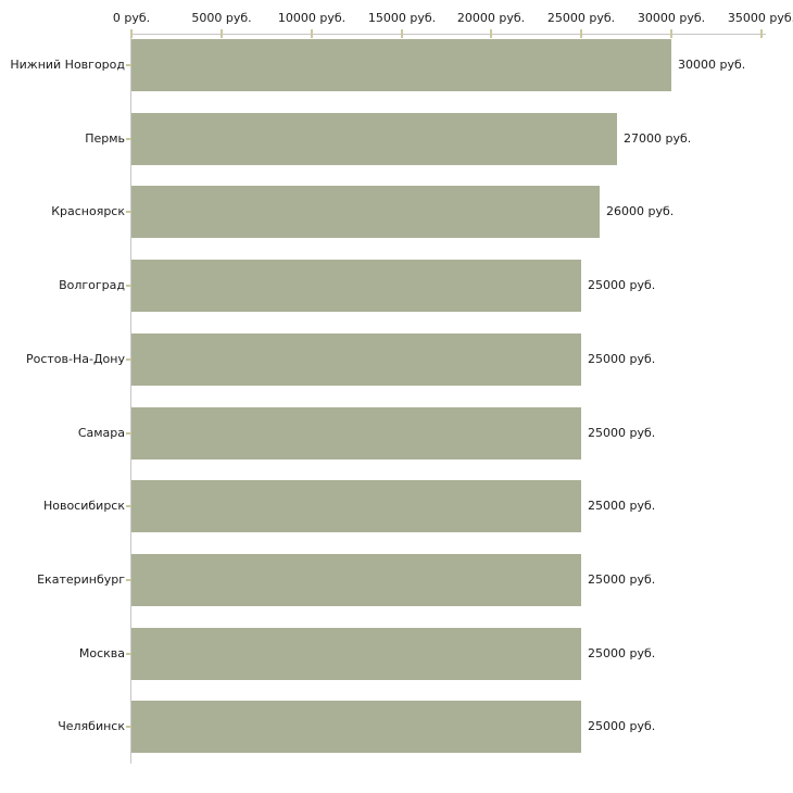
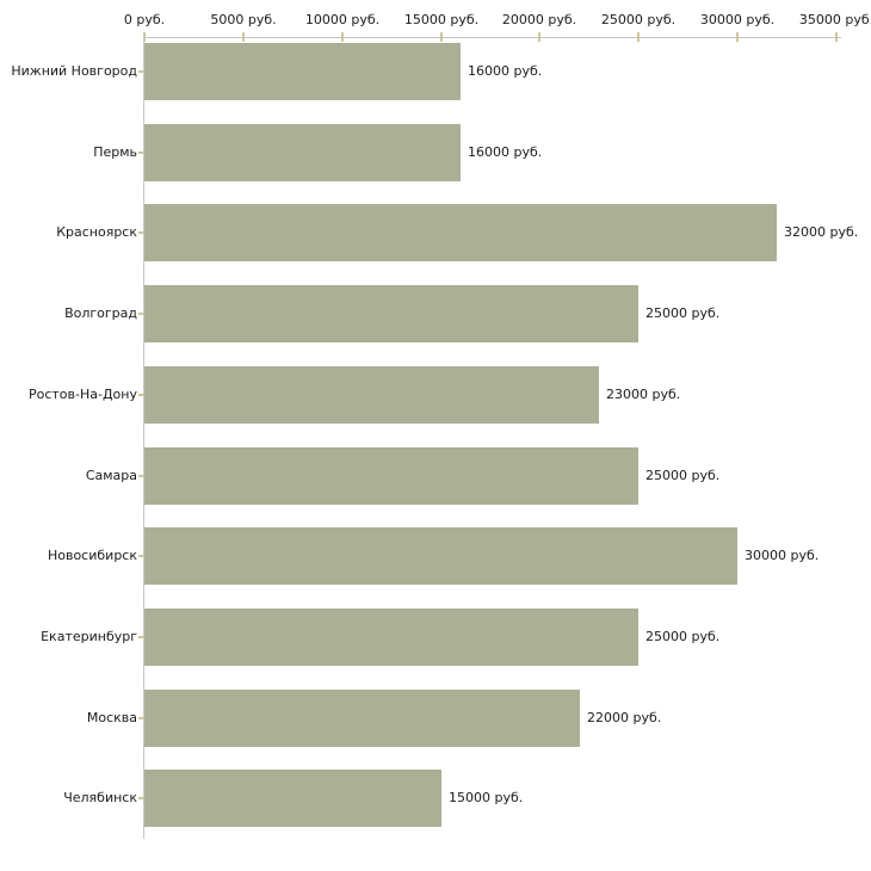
Нижний Новгород: 30000 -> 16000
Пермь: 27000 -> 16000
Красноярск: 26000 -> 32000
Ростов-На-Дону: 25000 -> 23000
Новосибирск: 25000 -> 30000
Москва: 25000 -> 22000
Челябинск: 25000 -> 15000
